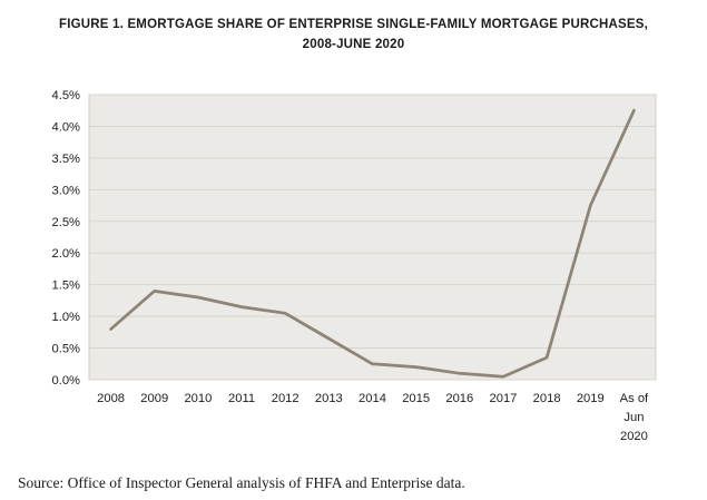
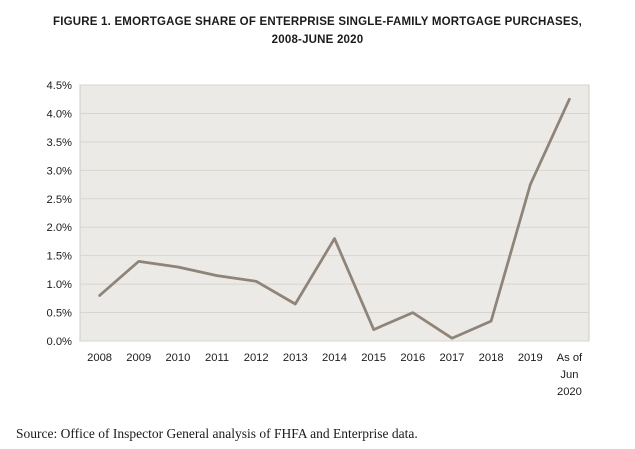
2014: 0.2% -> 1.8%
2016: 0.1% -> 0.5%
